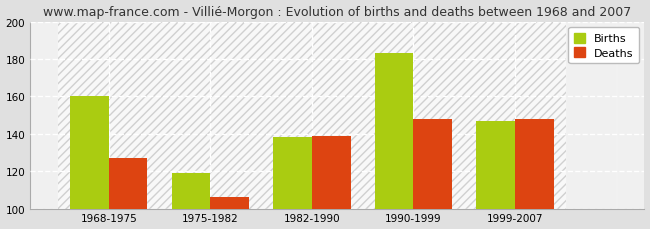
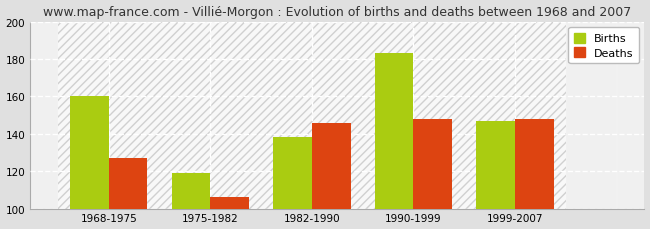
Deaths/1982-1990: 139 -> 146
